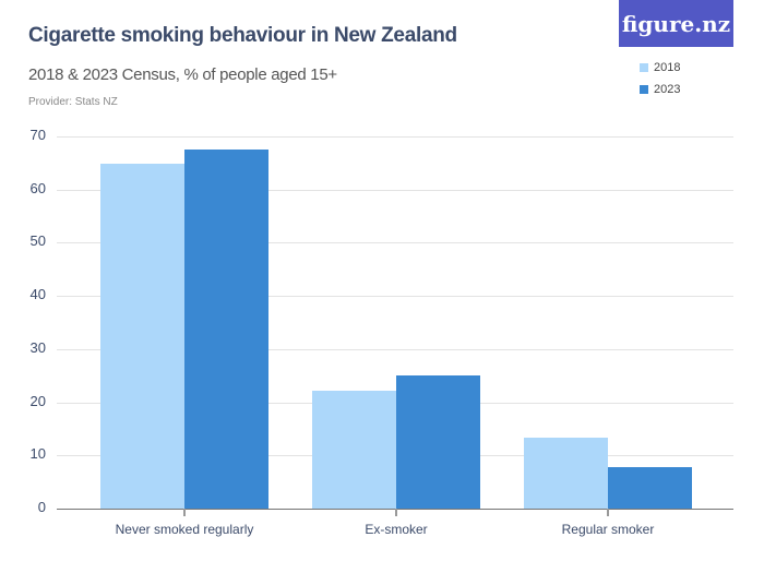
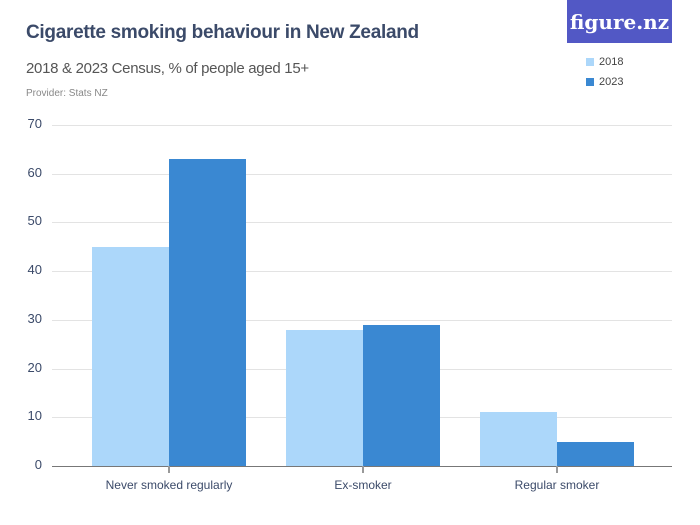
2018/Never smoked regularly: 65 -> 45
2023/Never smoked regularly: 68 -> 63
2018/Ex-smoker: 22 -> 28
2023/Ex-smoker: 25 -> 29
2018/Regular smoker: 13 -> 11
2023/Regular smoker: 8 -> 5
